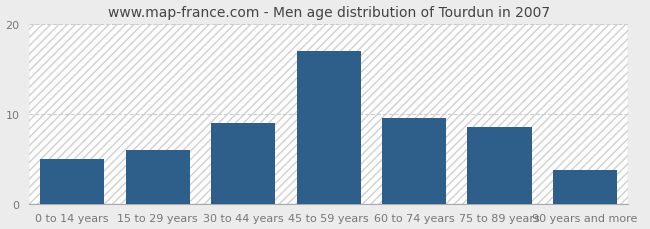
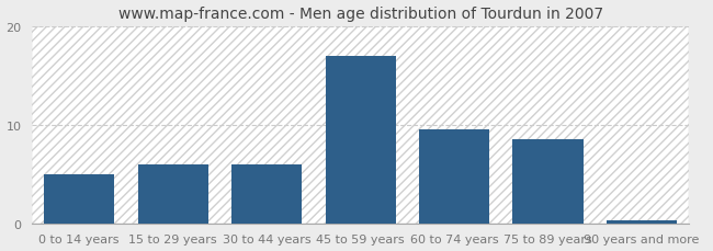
30 to 44 years: 9.0 -> 6.0
90 years and more: 3.8 -> 0.3
